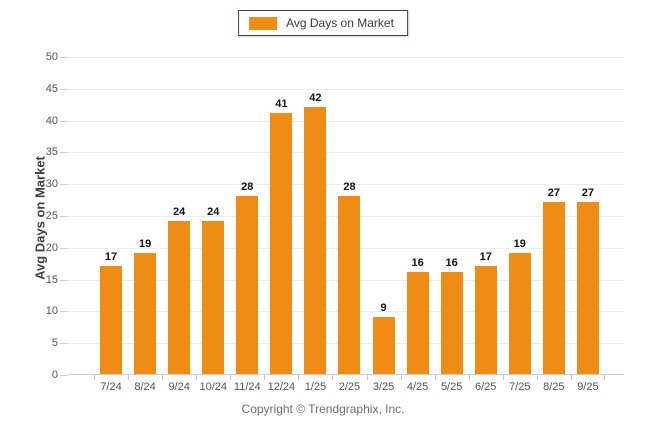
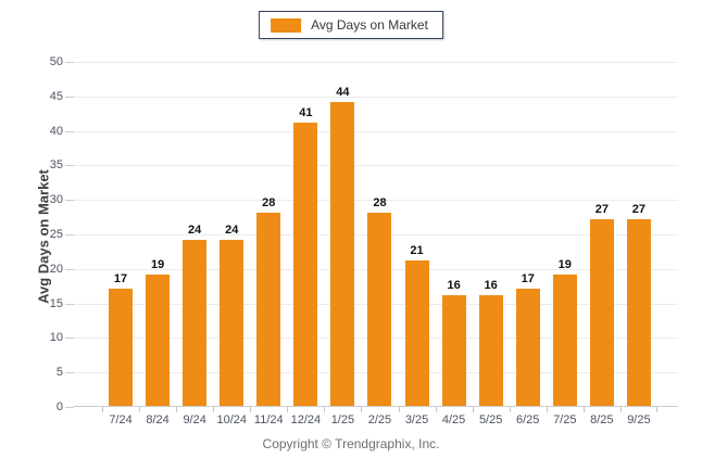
1/25: 42 -> 44
3/25: 9 -> 21
